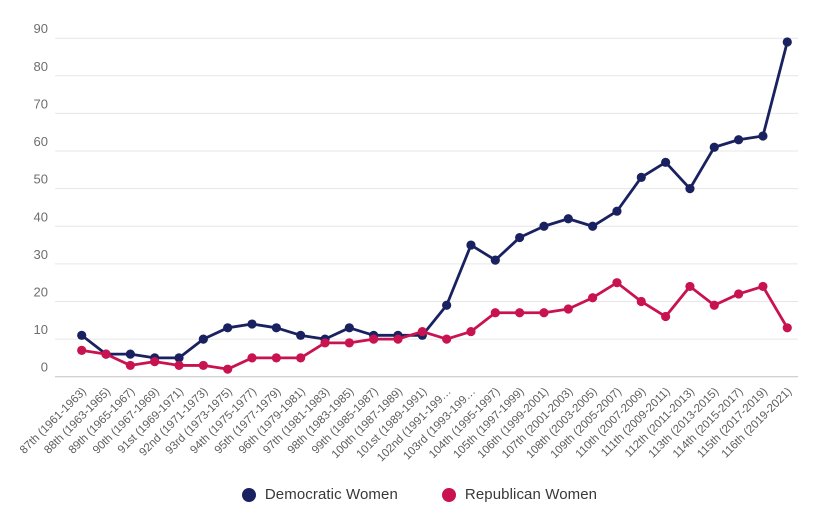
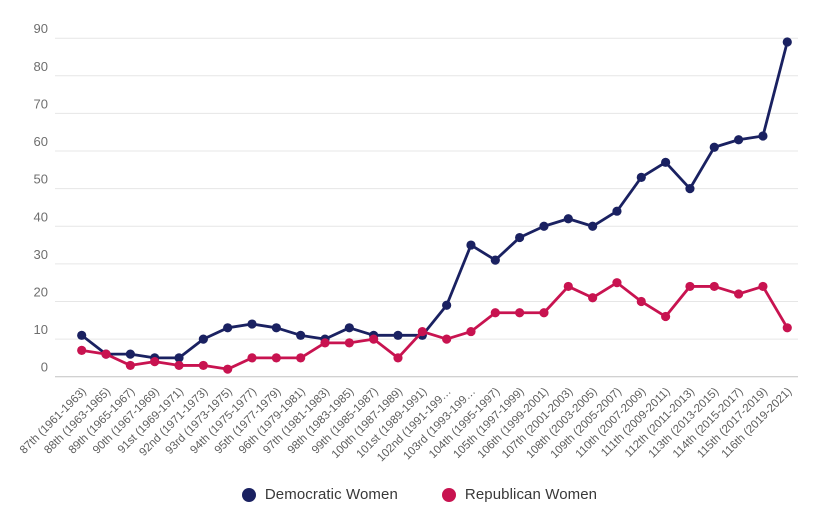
Republican Women/100th (1987-1989): 10 -> 5
Republican Women/107th (2001-2003): 18 -> 24
Republican Women/113th (2013-2015): 19 -> 24
